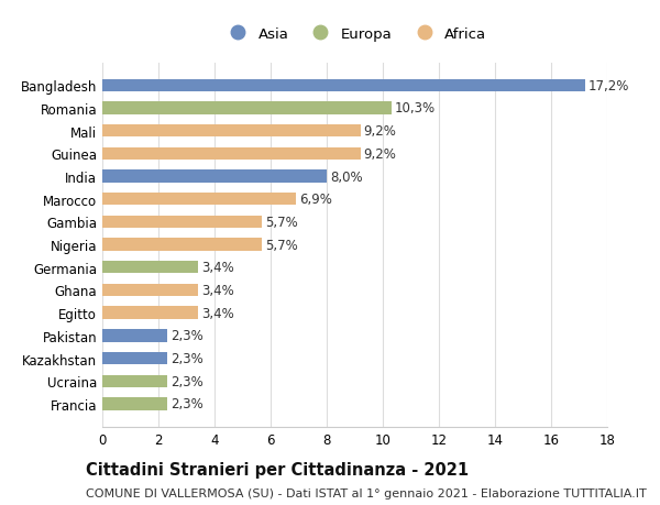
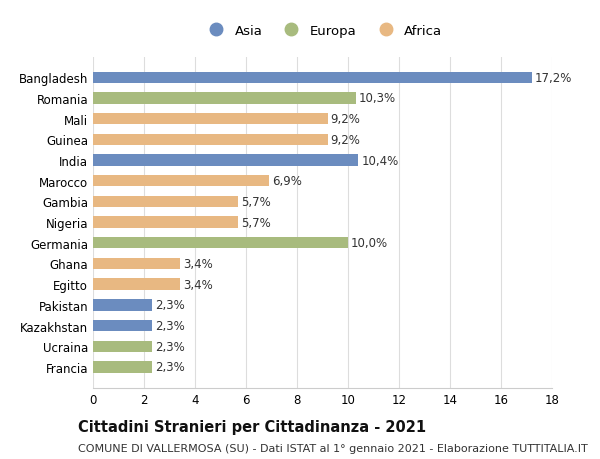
India: 8,0% -> 10,4%
Germania: 3,4% -> 10,0%
